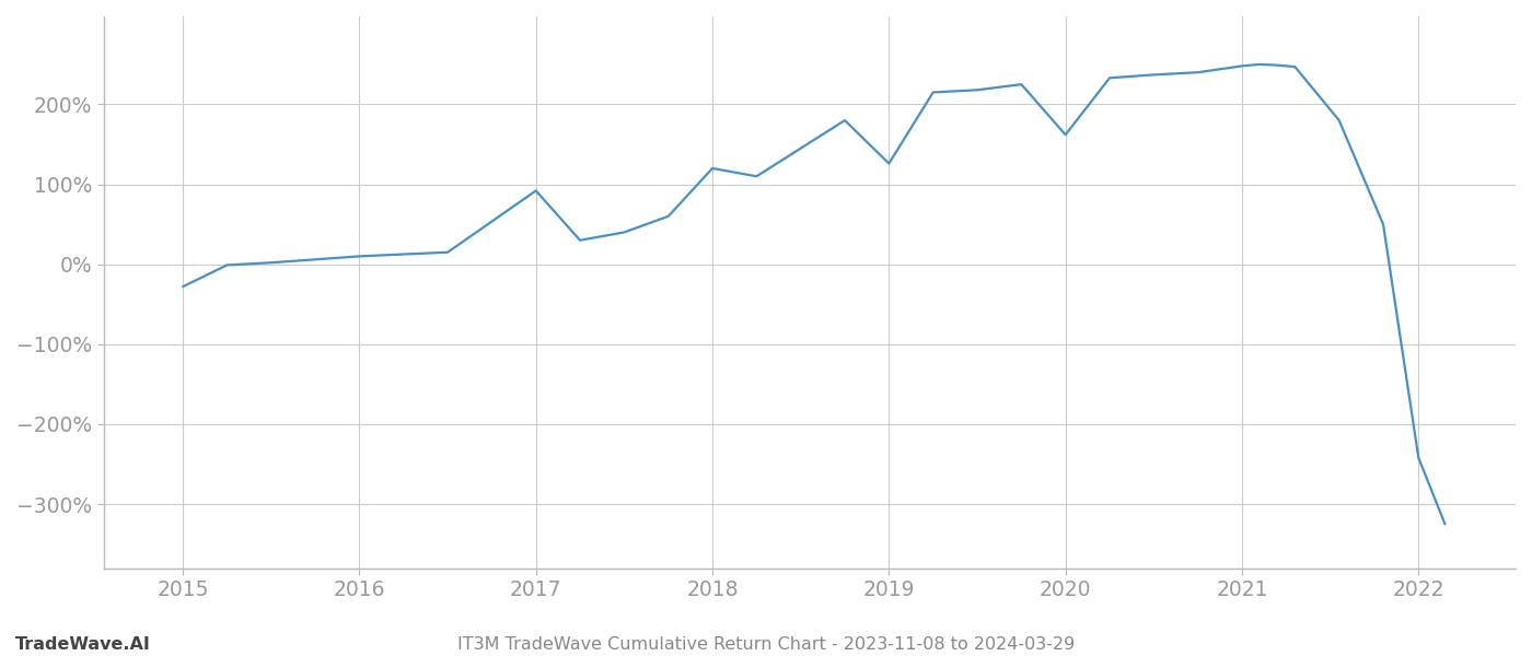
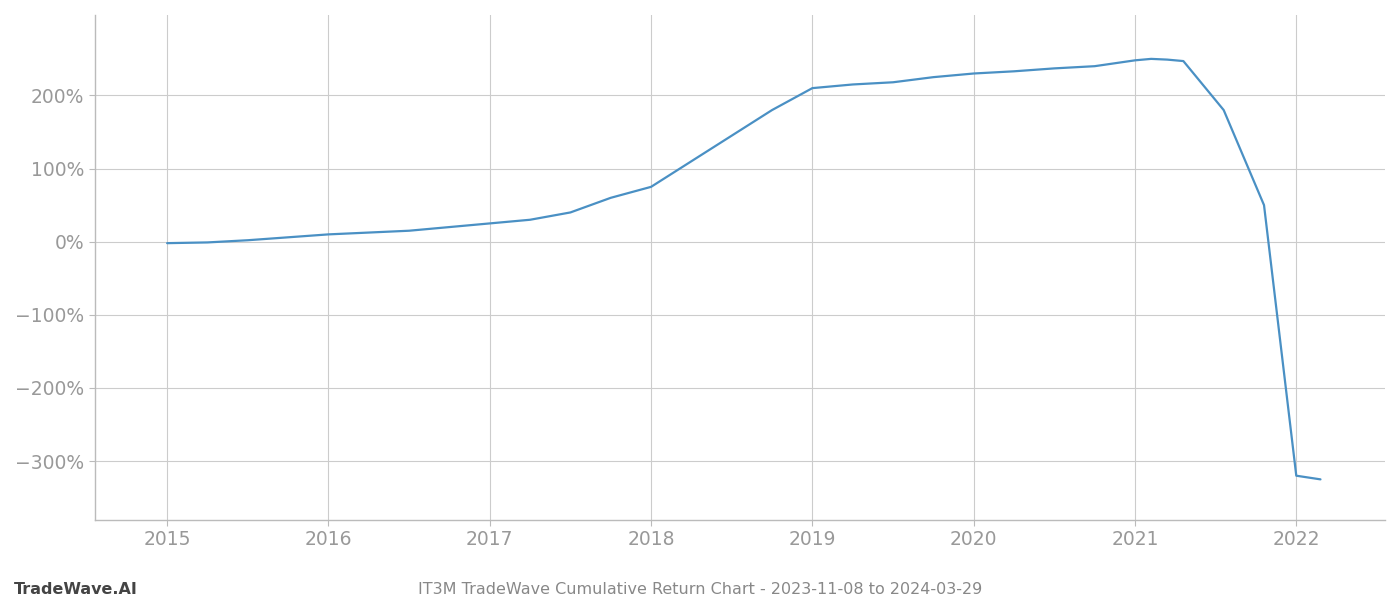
2015: -28% -> -2%
2017: 92% -> 25%
2018: 120% -> 75%
2019: 126% -> 210%
2020: 162% -> 230%
2022: -242% -> -320%
